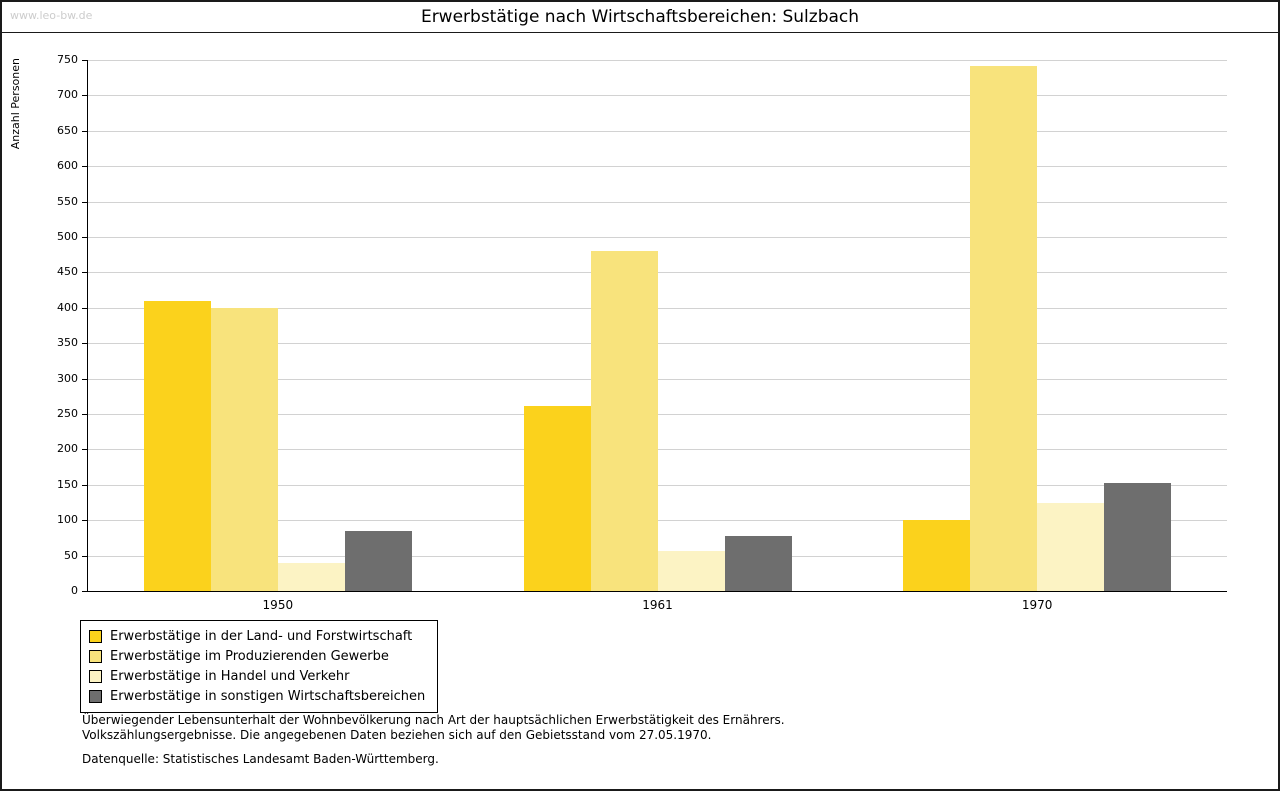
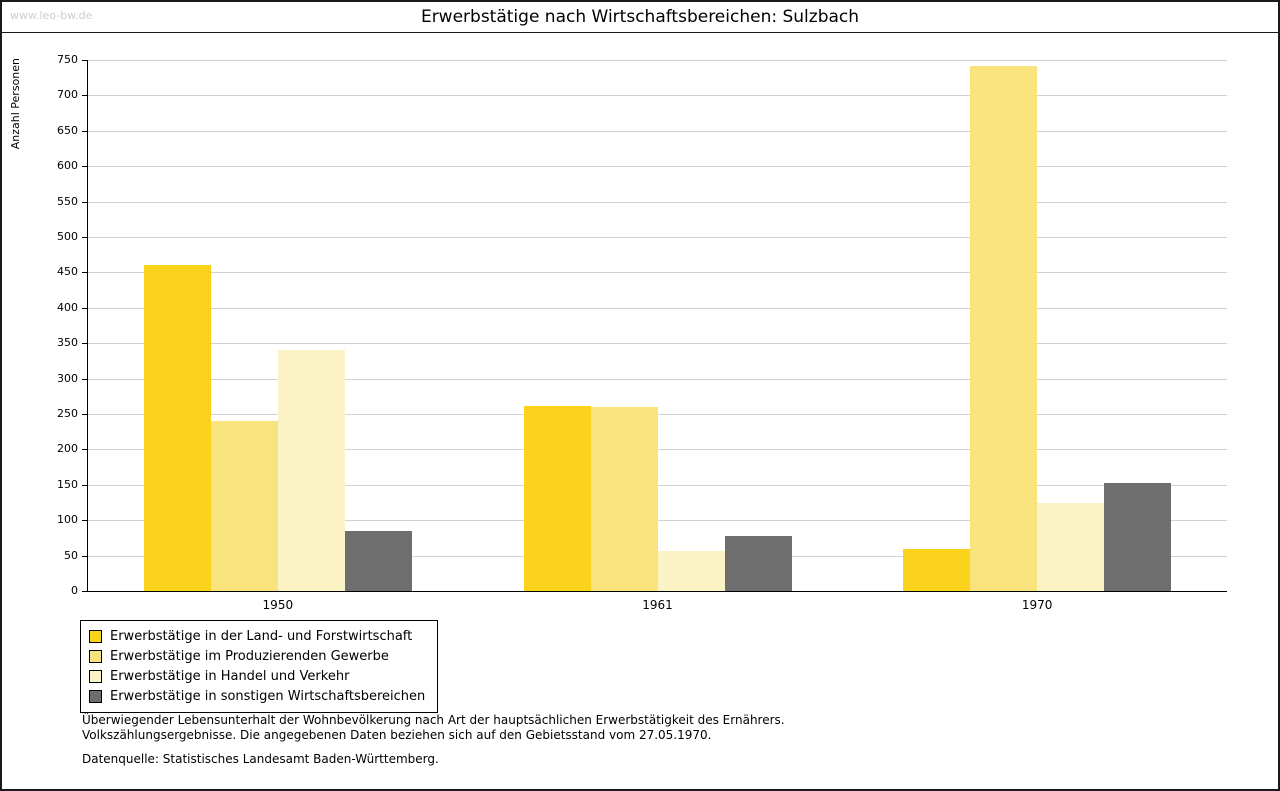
Erwerbstätige in der Land- und Forstwirtschaft/1950: 410 -> 460
Erwerbstätige im Produzierenden Gewerbe/1950: 400 -> 240
Erwerbstätige in Handel und Verkehr/1950: 40 -> 340
Erwerbstätige im Produzierenden Gewerbe/1961: 480 -> 260
Erwerbstätige in der Land- und Forstwirtschaft/1970: 100 -> 60
